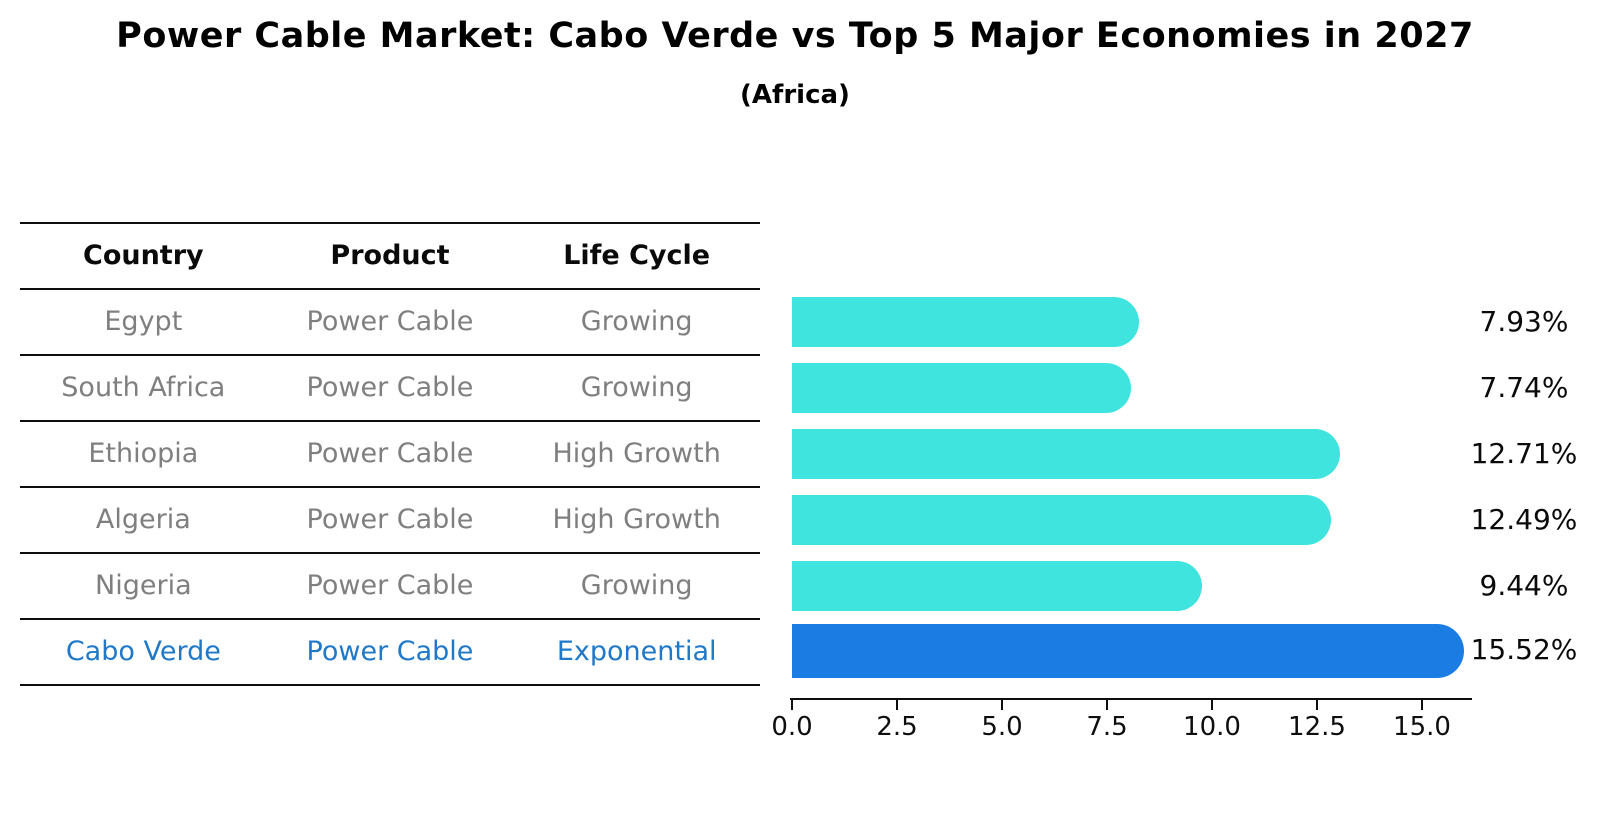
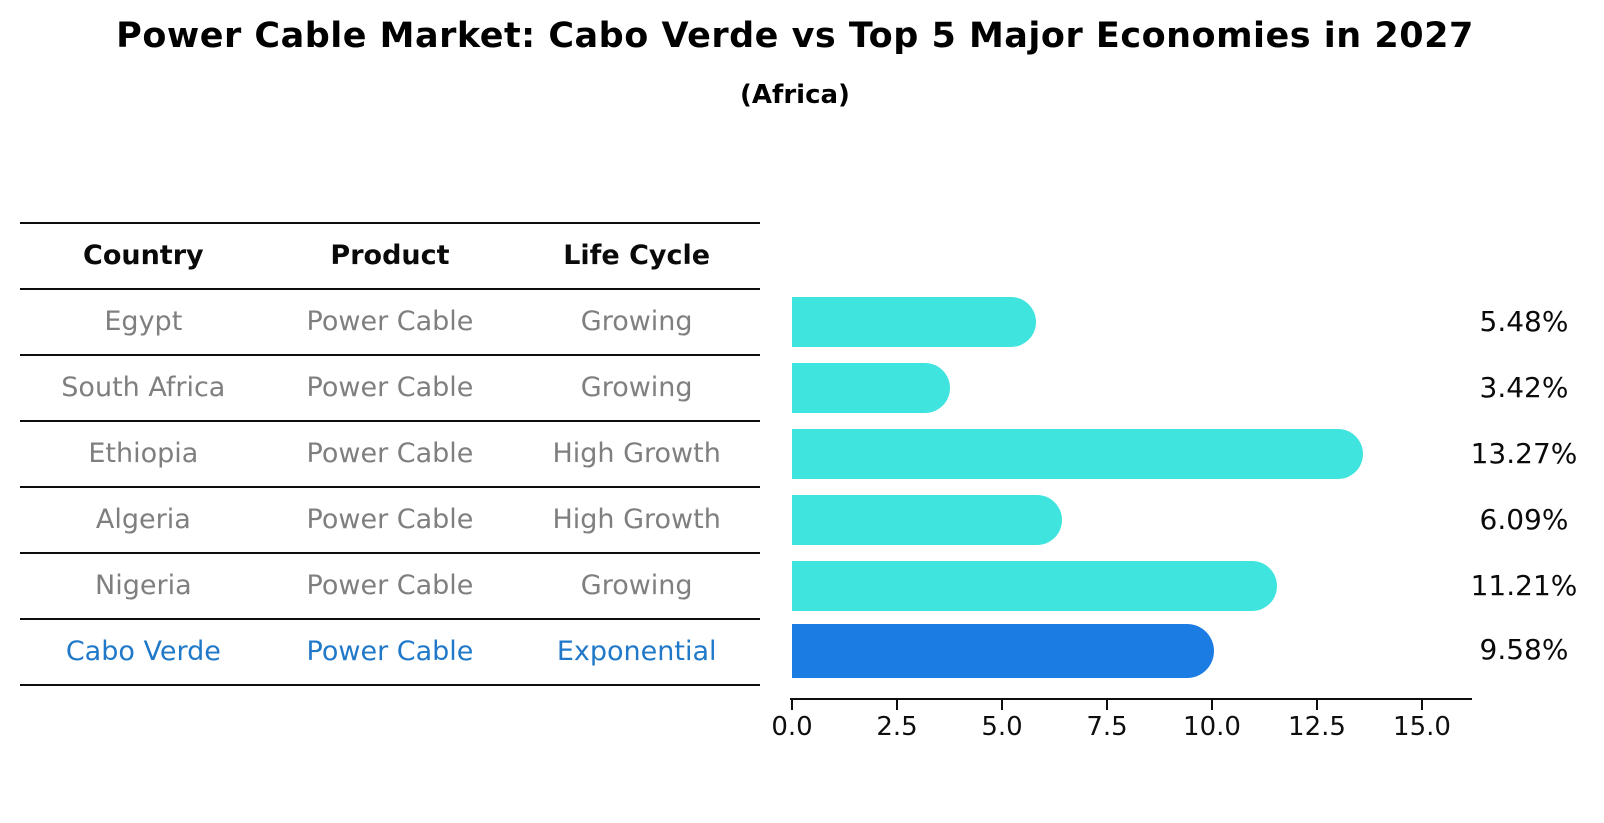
Egypt: 7.93% -> 5.48%
South Africa: 7.74% -> 3.42%
Ethiopia: 12.71% -> 13.27%
Algeria: 12.49% -> 6.09%
Nigeria: 9.44% -> 11.21%
Cabo Verde: 15.52% -> 9.58%
